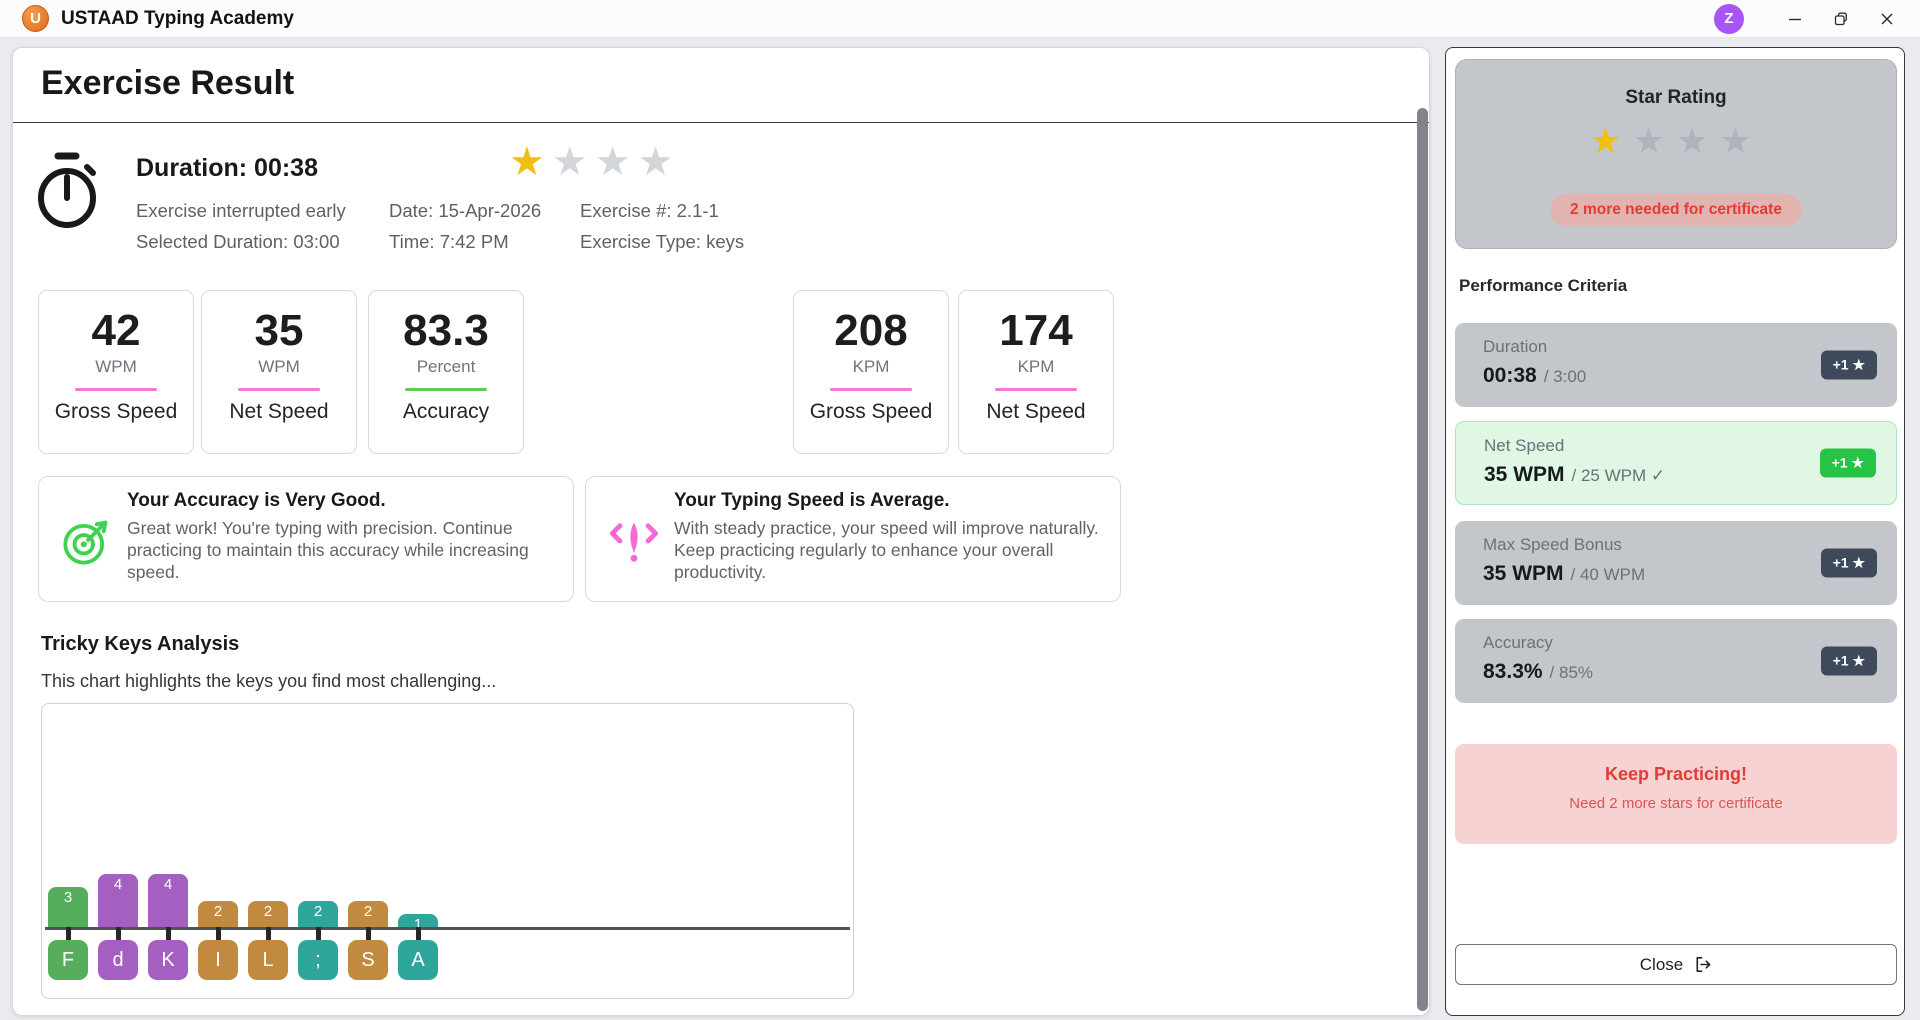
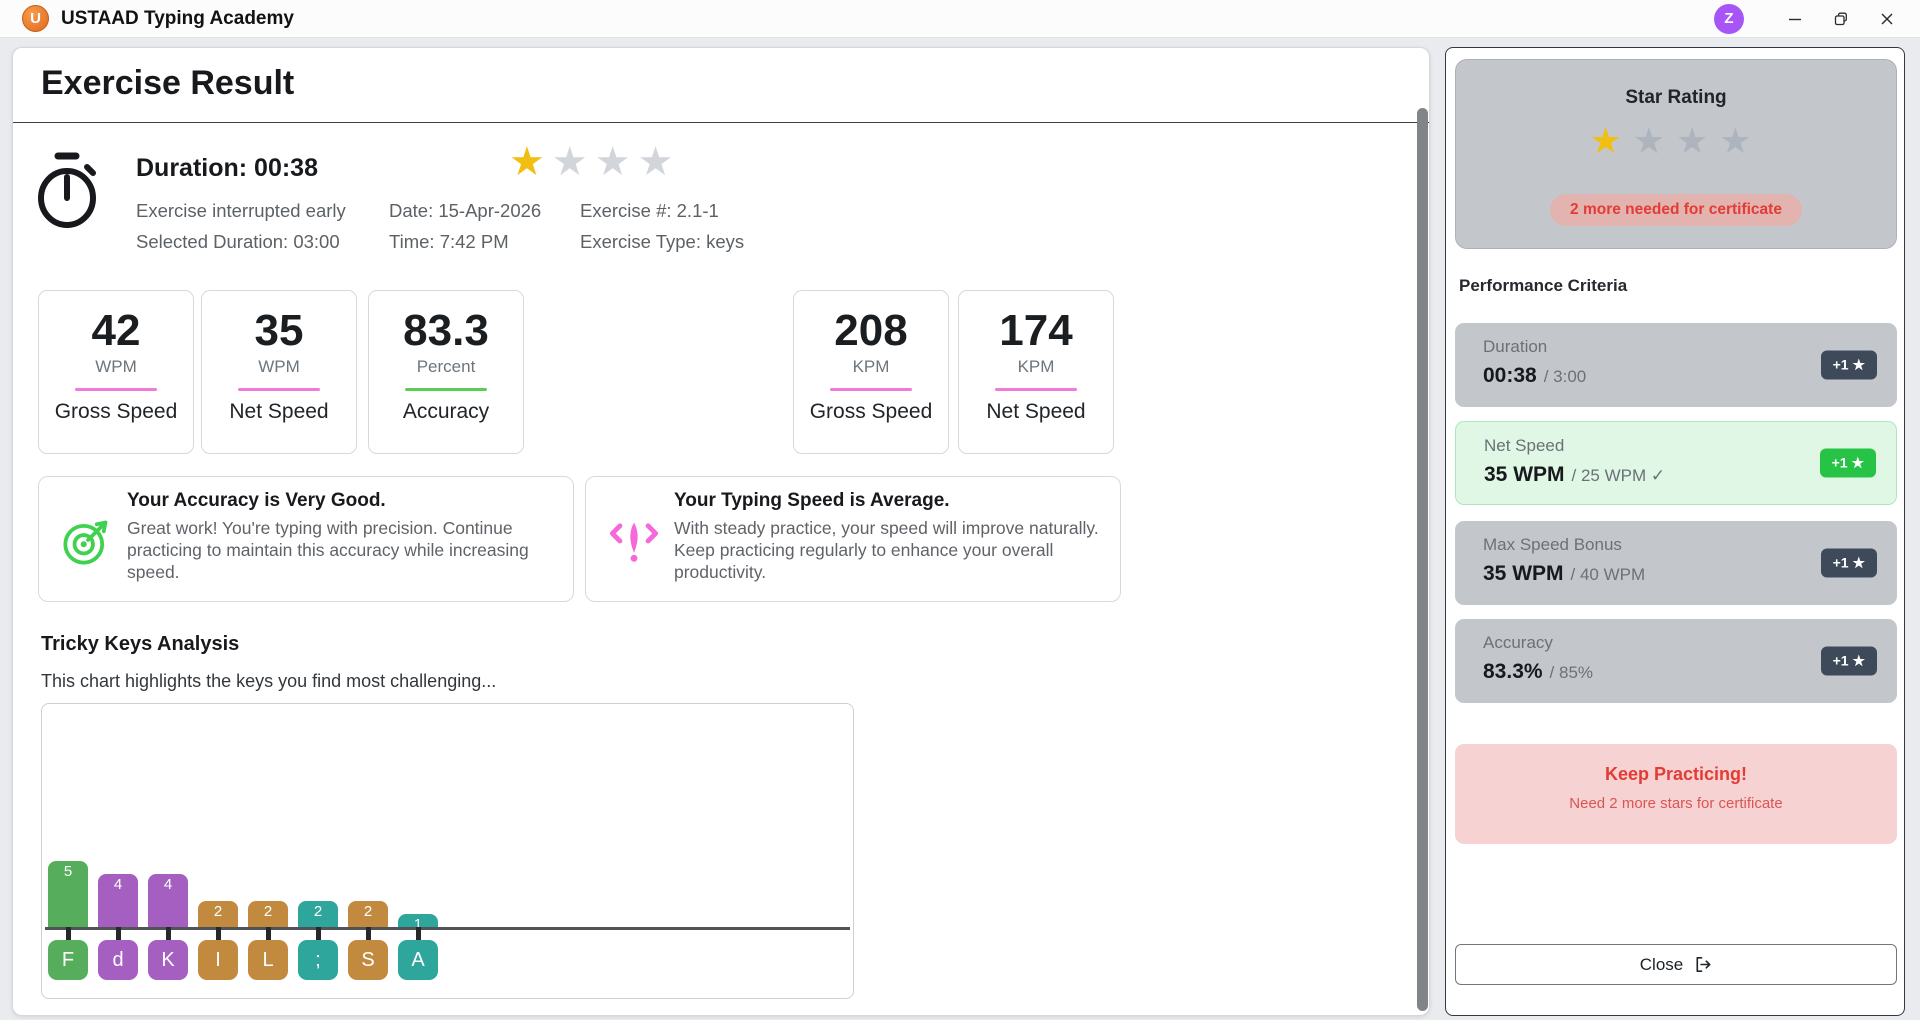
F: 3 -> 5
